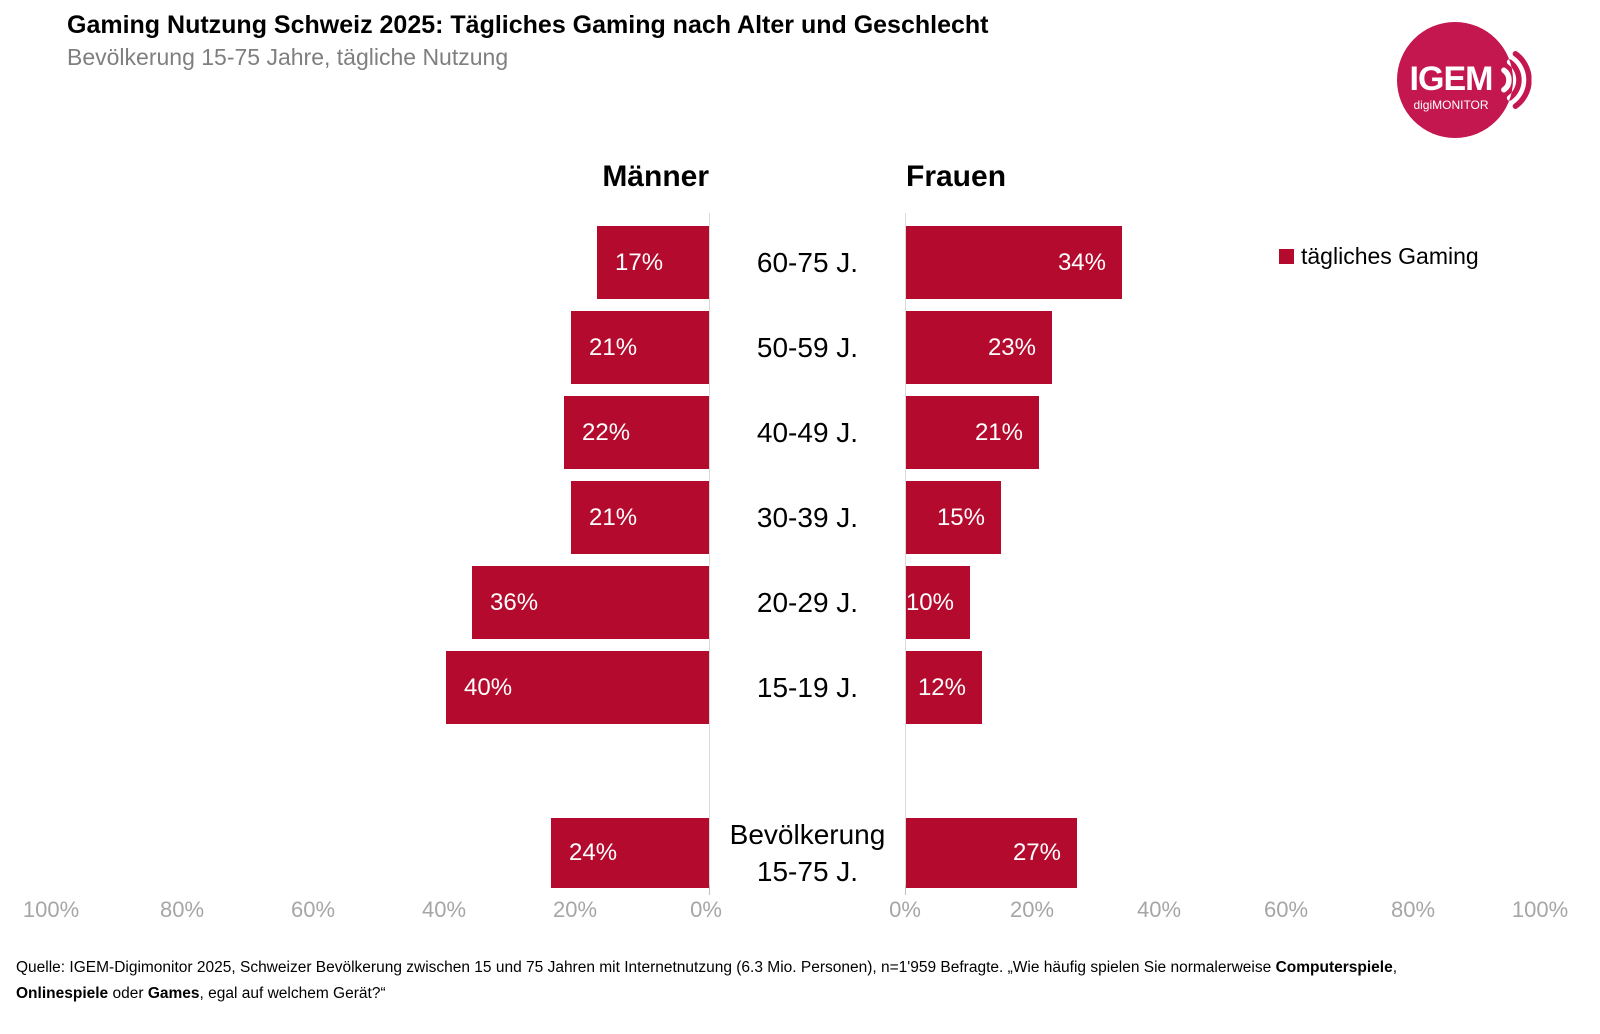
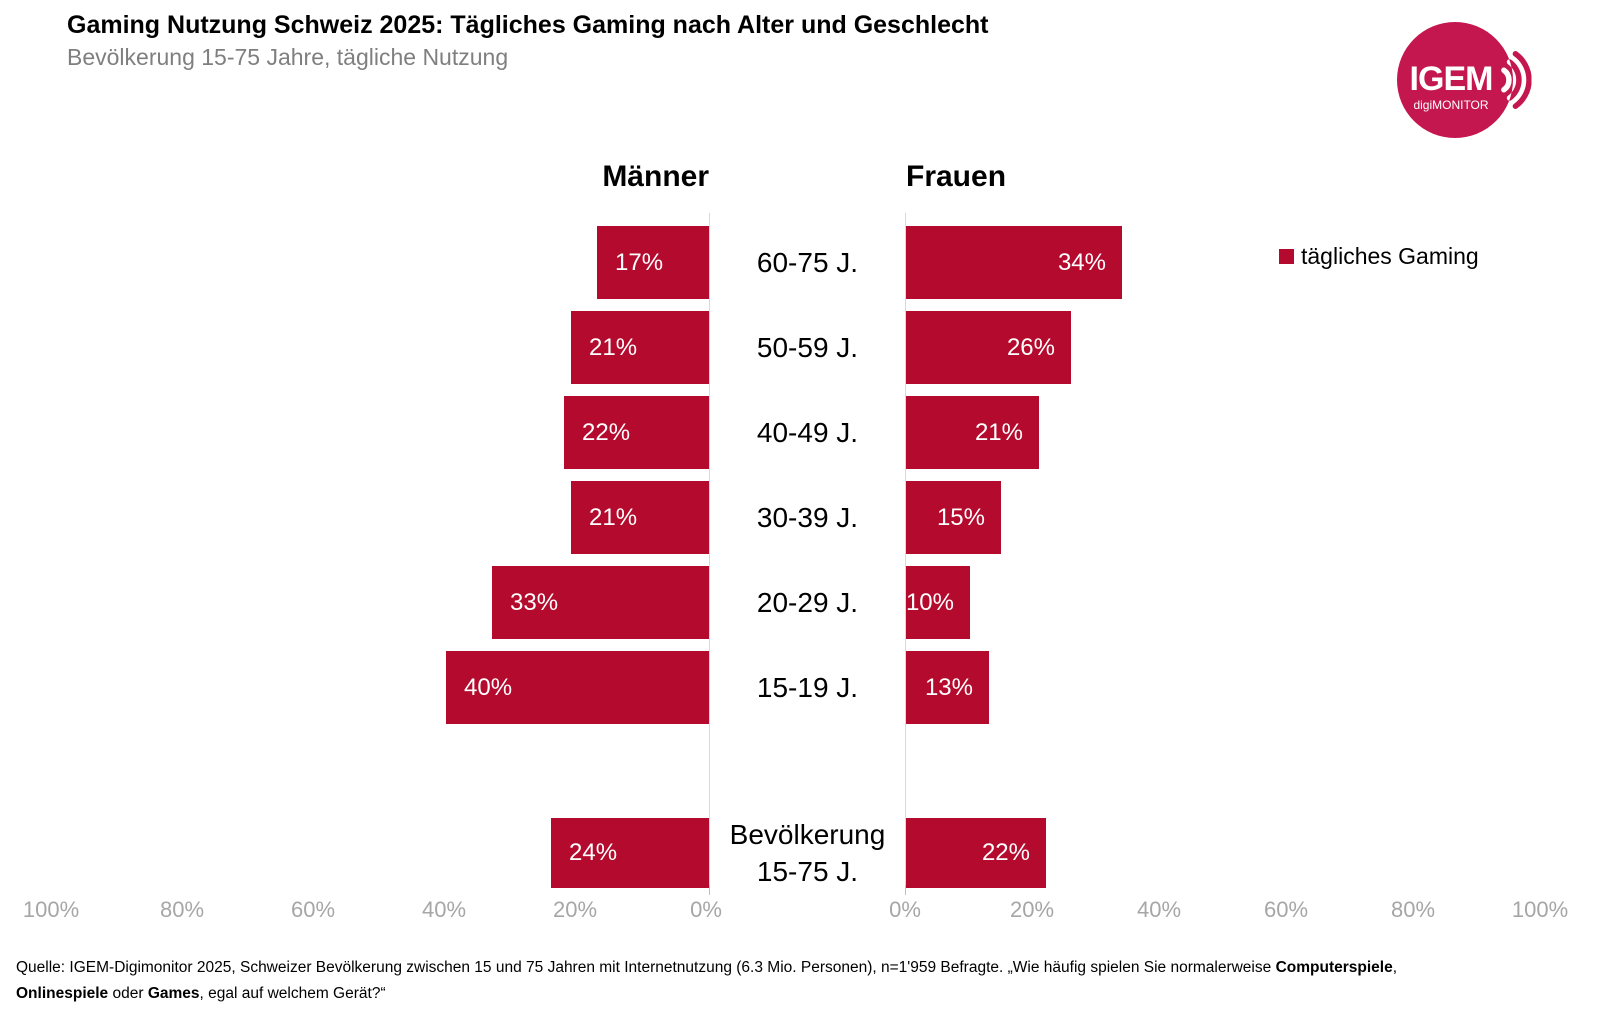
Frauen/50-59 J.: 23% -> 26%
Männer/20-29 J.: 36% -> 33%
Frauen/15-19 J.: 12% -> 13%
Frauen/Bevölkerung 15-75 J.: 27% -> 22%
